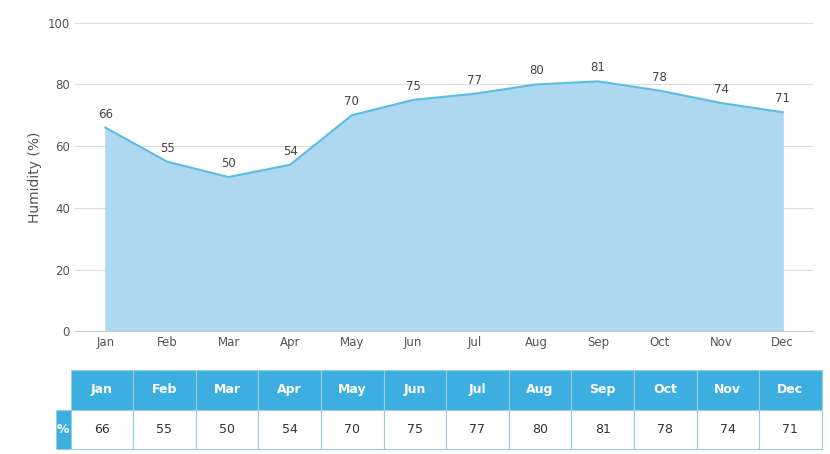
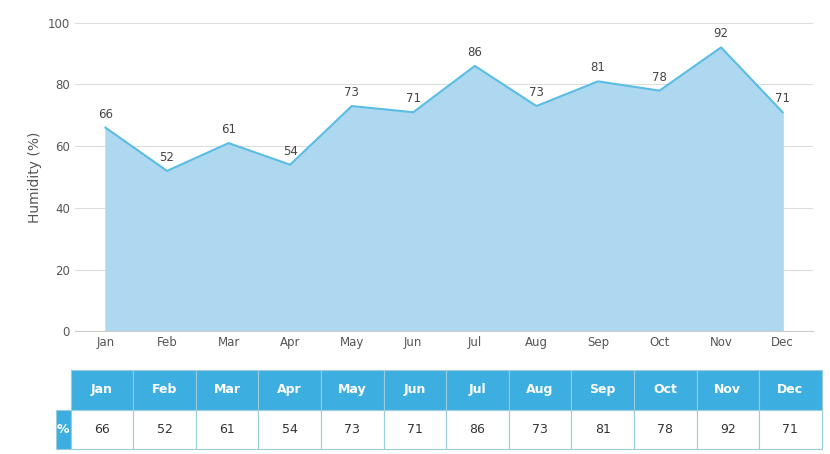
Feb: 55 -> 52
Mar: 50 -> 61
May: 70 -> 73
Jun: 75 -> 71
Jul: 77 -> 86
Aug: 80 -> 73
Nov: 74 -> 92
